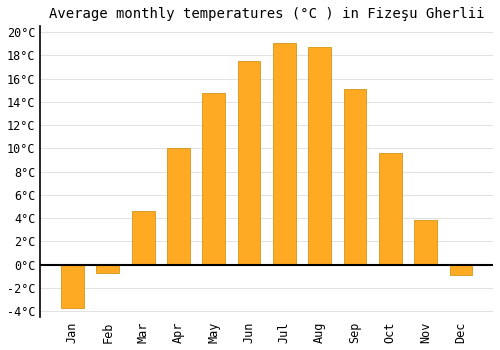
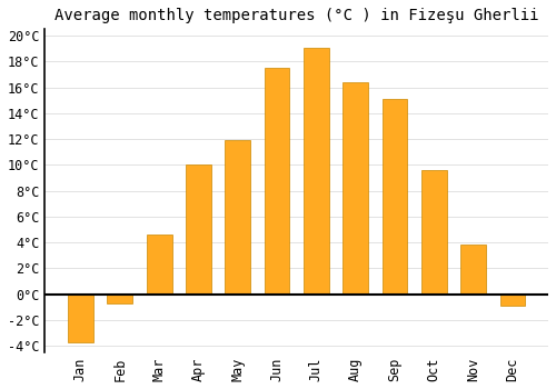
May: 14.8°C -> 11.9°C
Aug: 18.7°C -> 16.4°C
